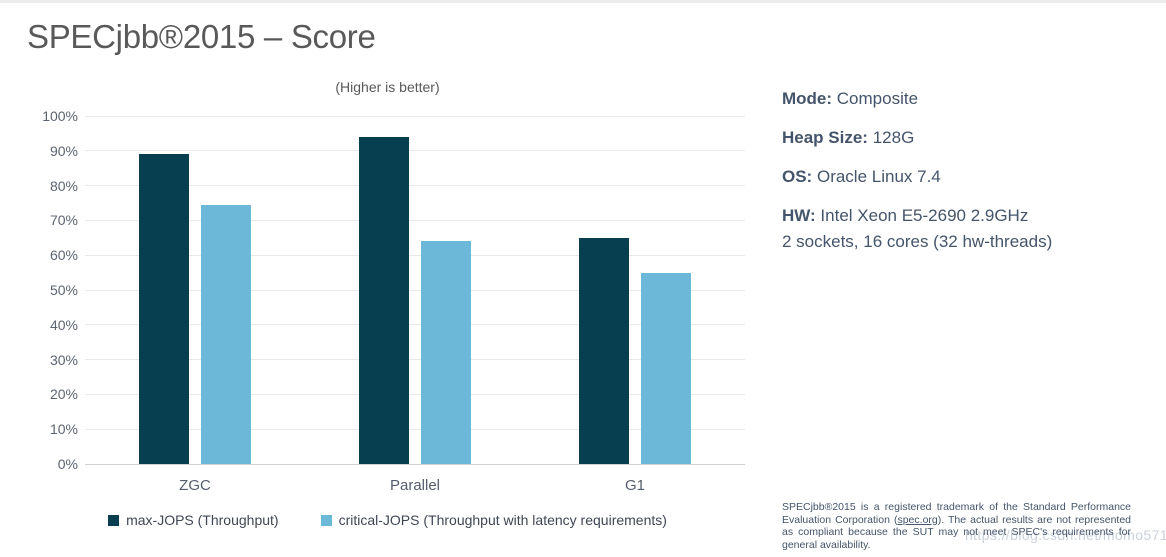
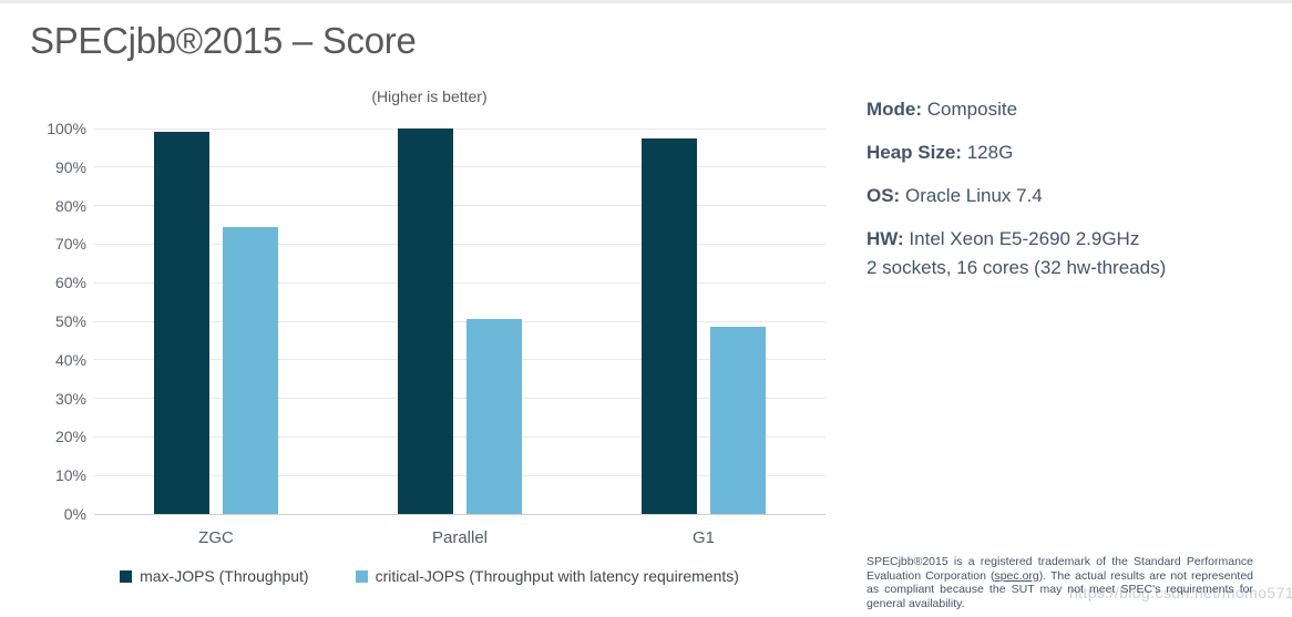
max-JOPS (Throughput)/ZGC: 89% -> 99%
max-JOPS (Throughput)/Parallel: 94% -> 100%
critical-JOPS (Throughput with latency requirements)/Parallel: 64% -> 50%
max-JOPS (Throughput)/G1: 65% -> 98%
critical-JOPS (Throughput with latency requirements)/G1: 55% -> 48%
